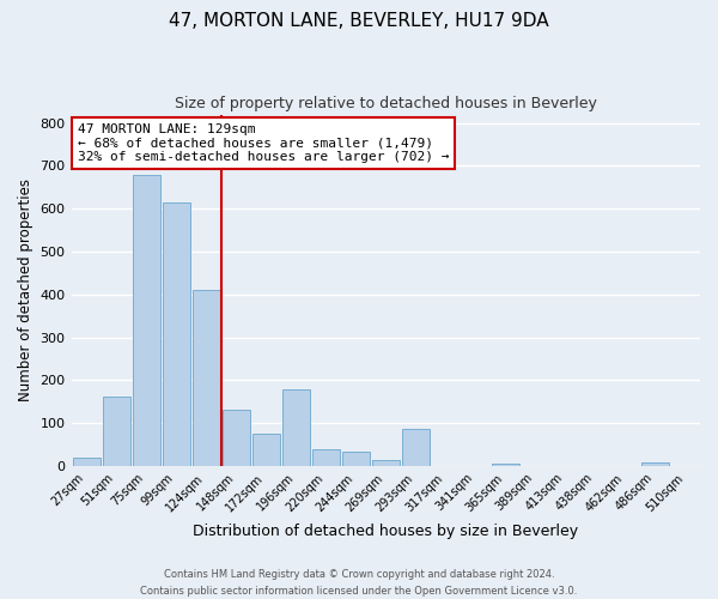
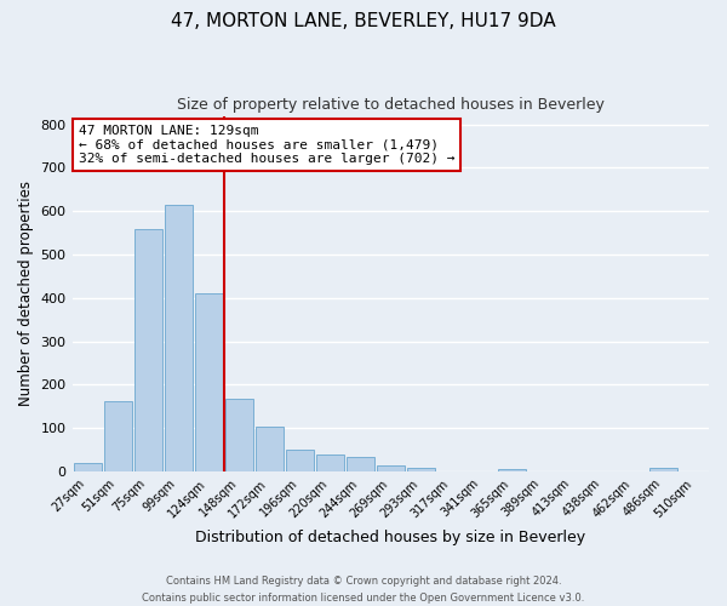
75sqm: 680 -> 558
148sqm: 130 -> 168
172sqm: 75 -> 102
196sqm: 180 -> 51
293sqm: 85 -> 9
